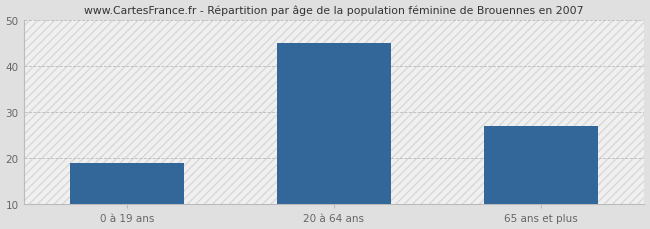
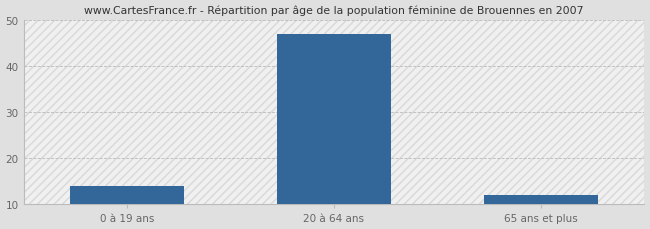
0 à 19 ans: 19 -> 14
20 à 64 ans: 45 -> 47
65 ans et plus: 27 -> 12
